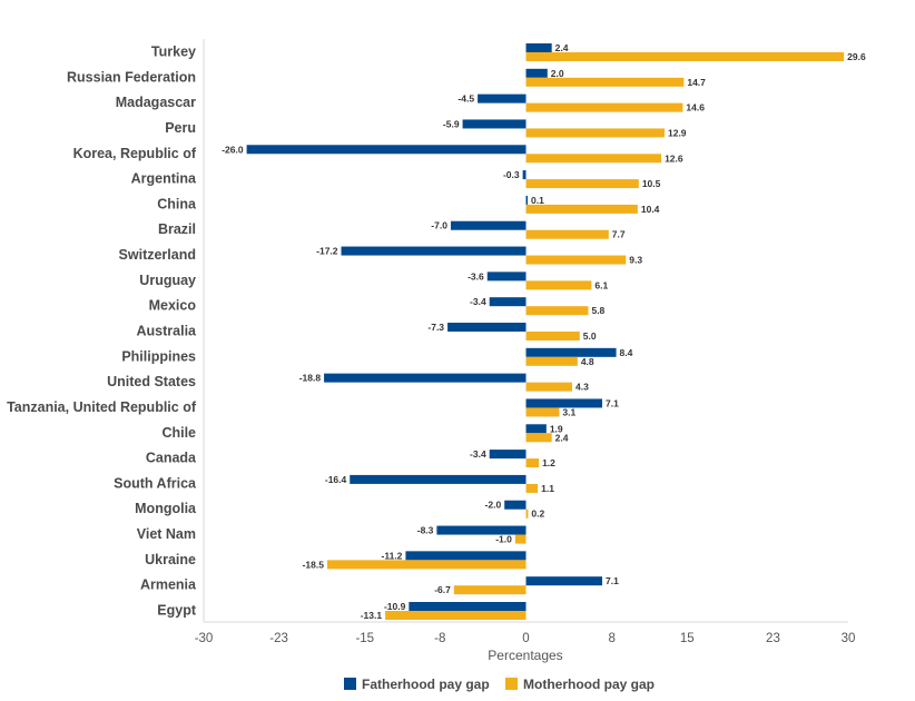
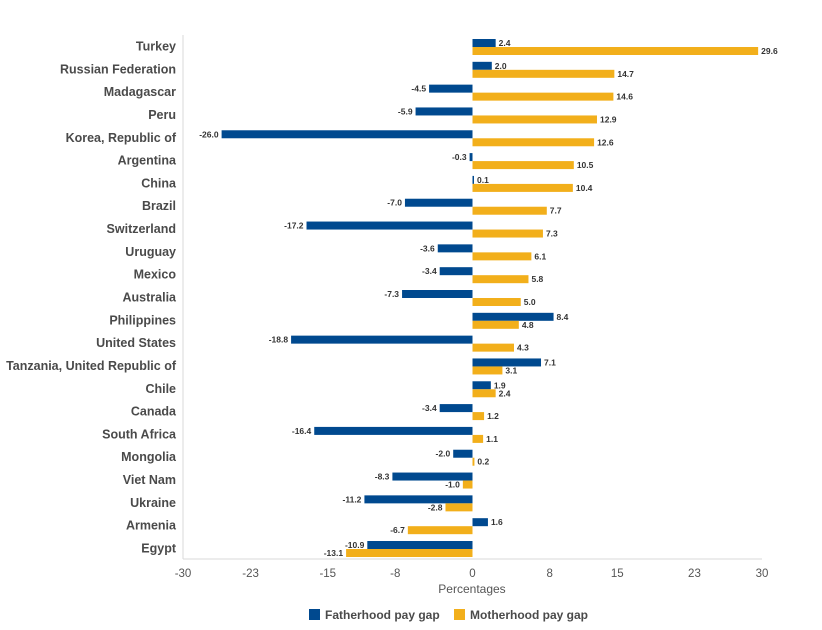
Motherhood pay gap/Switzerland: 9.3 -> 7.3
Motherhood pay gap/Ukraine: -18.5 -> -2.8
Fatherhood pay gap/Armenia: 7.1 -> 1.6
